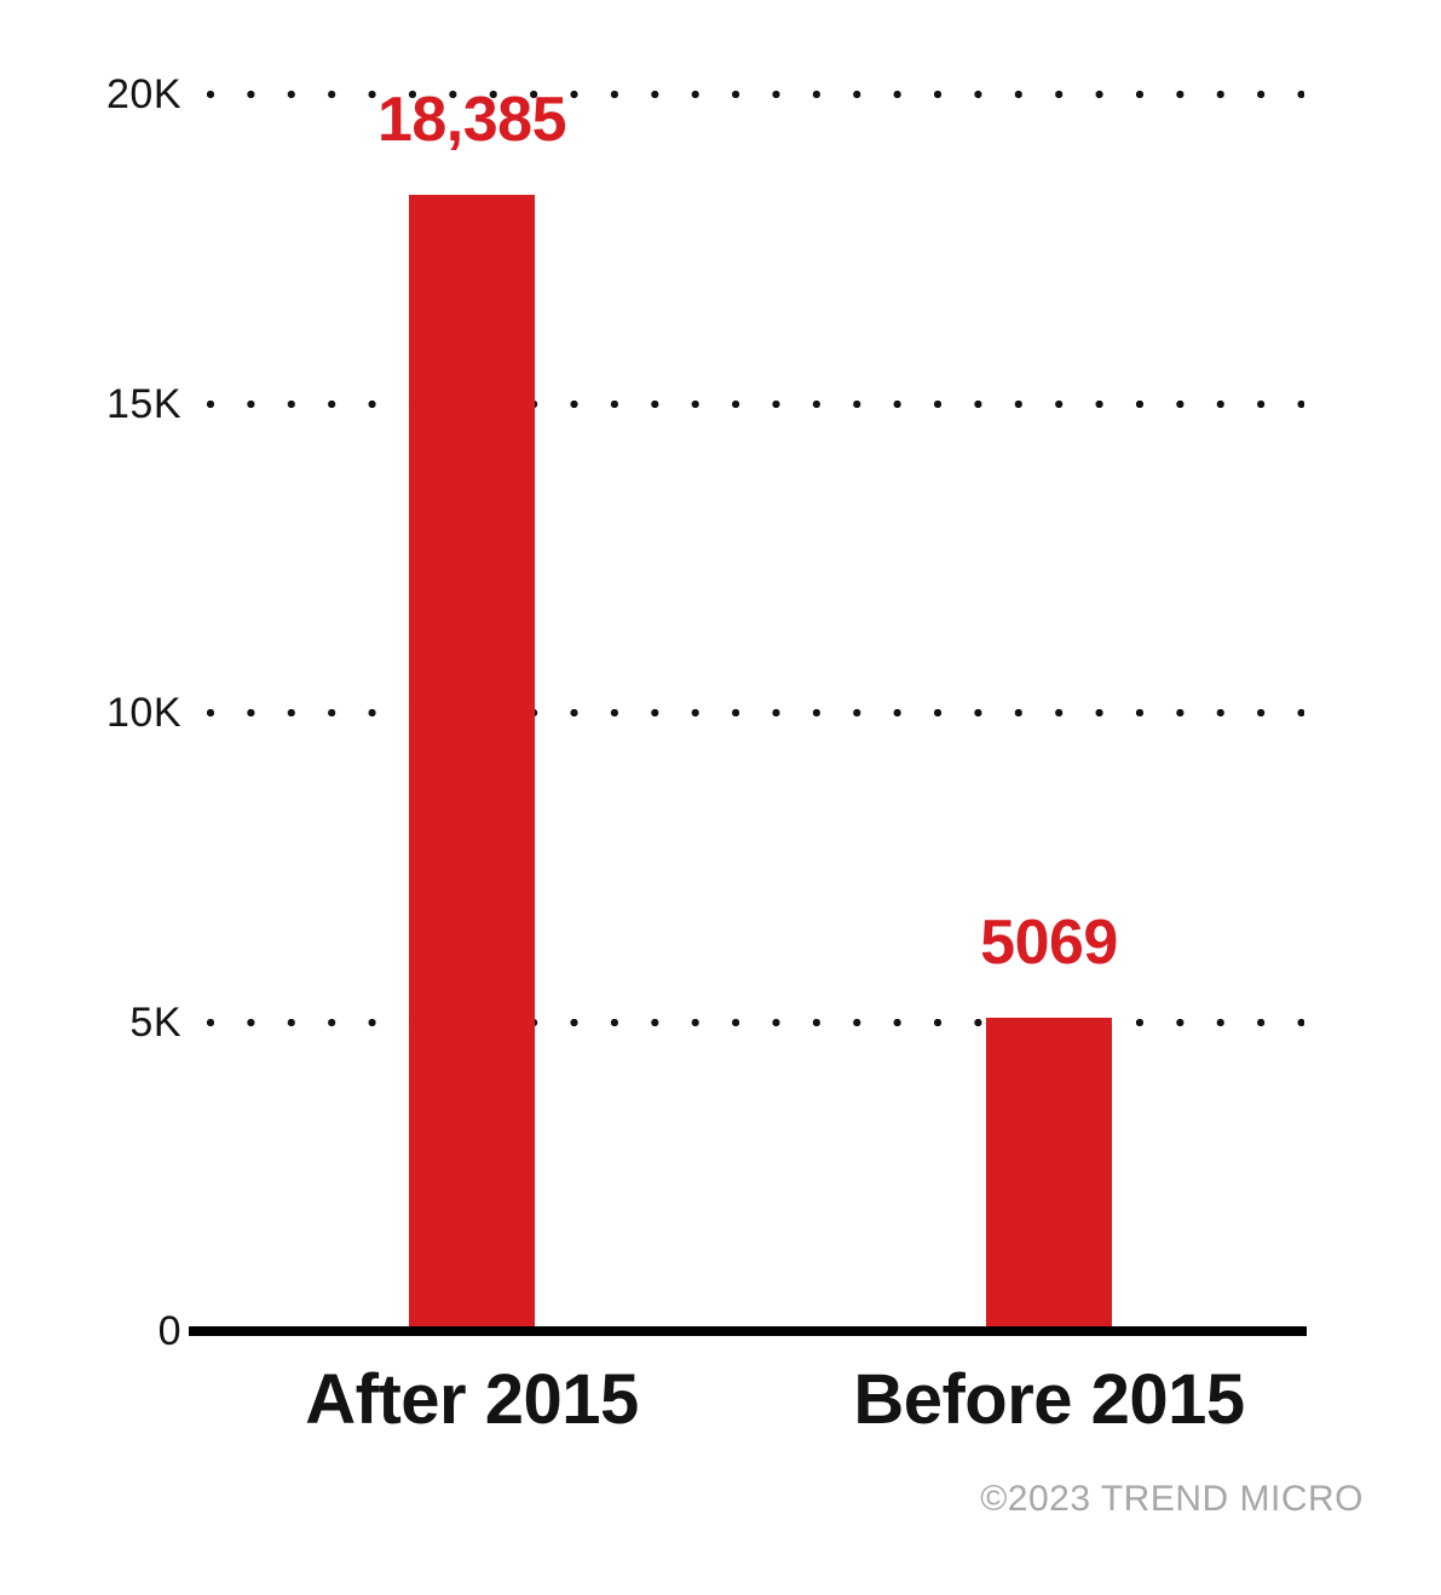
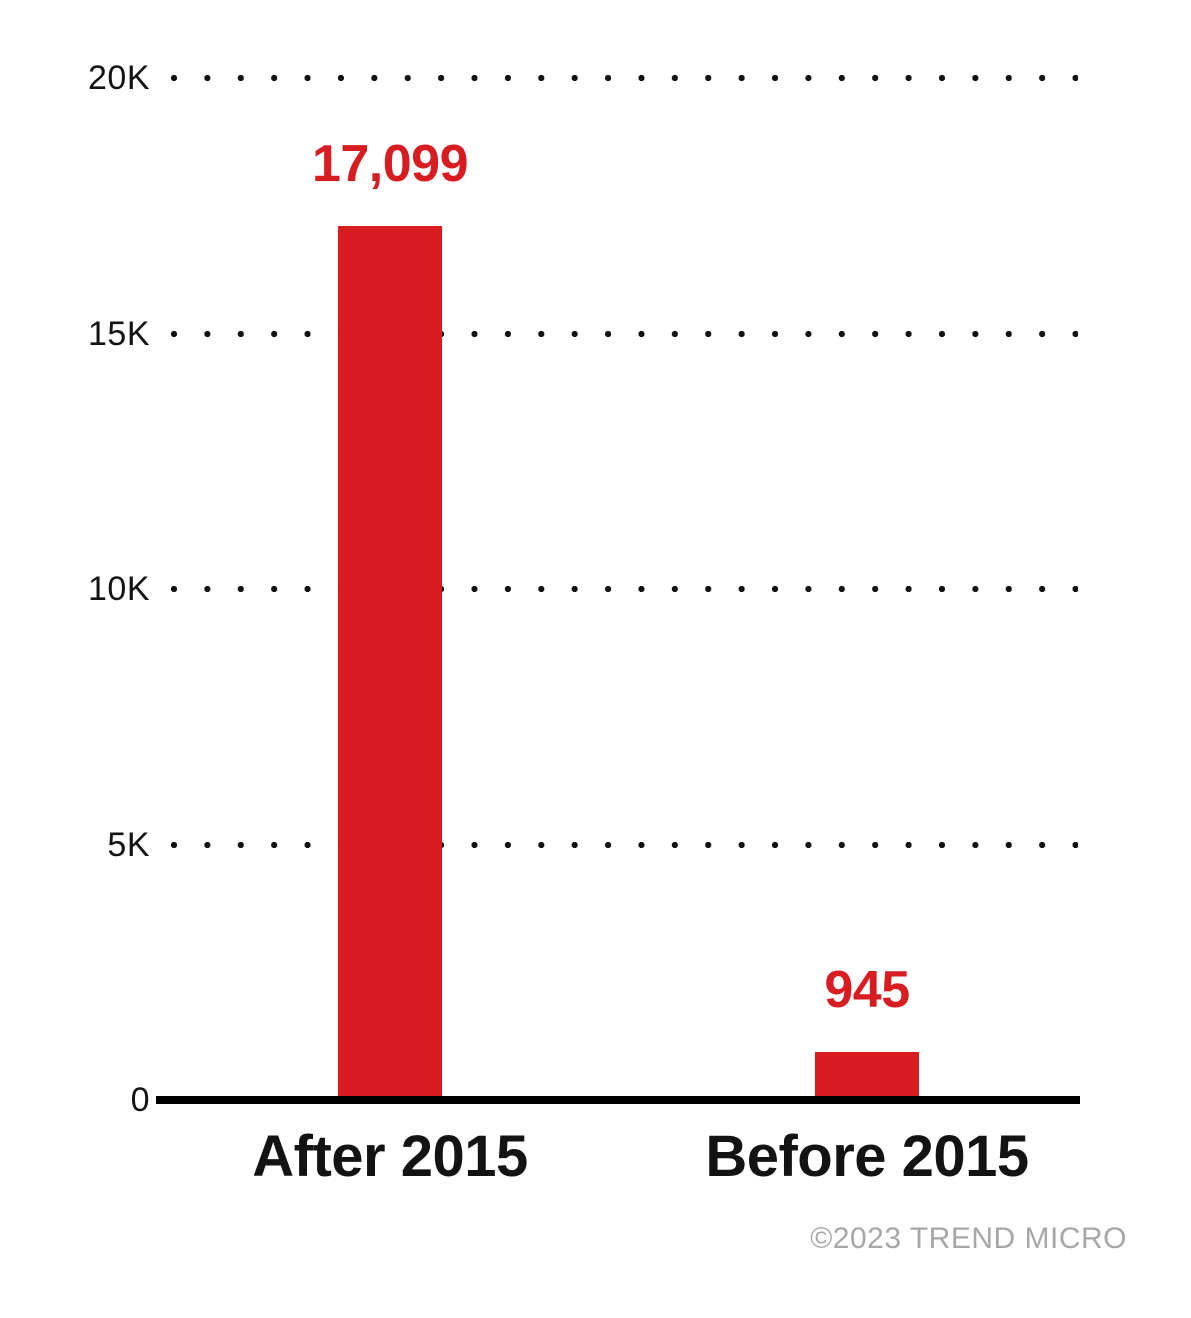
After 2015: 18,385 -> 17,099
Before 2015: 5069 -> 945
